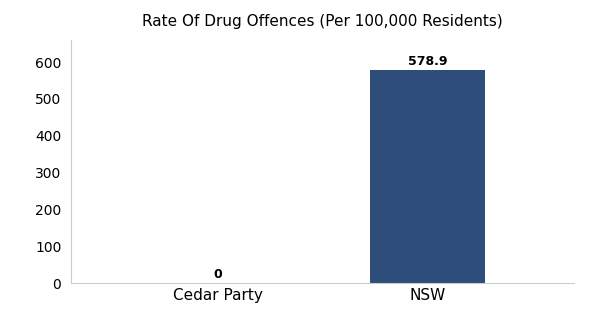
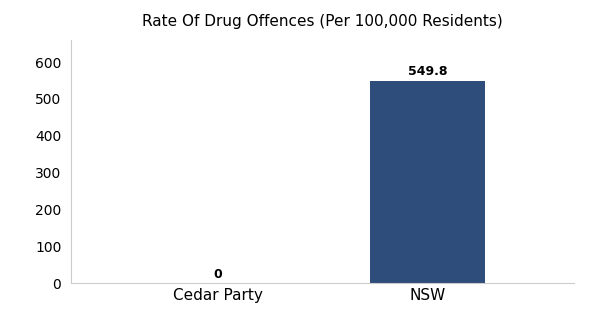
NSW: 578.9 -> 549.8
